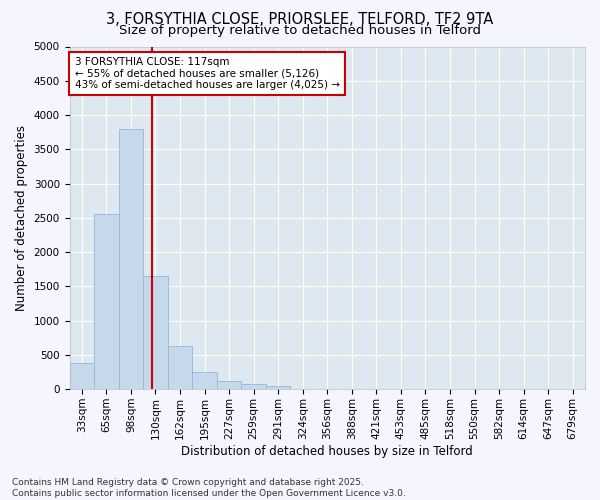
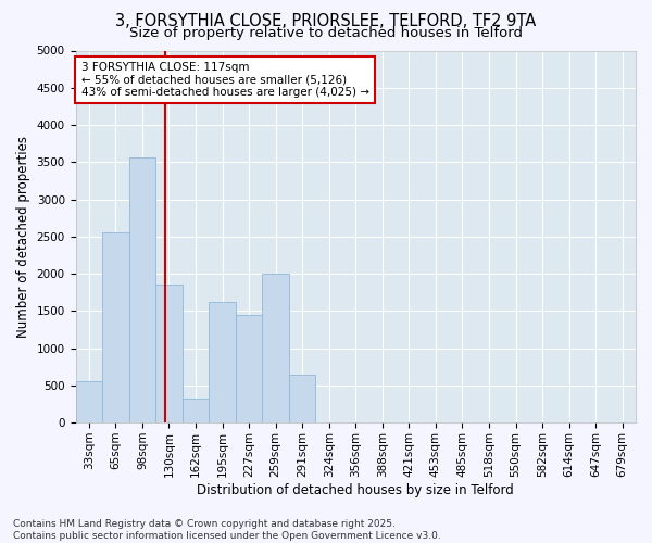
33sqm: 380 -> 560
98sqm: 3800 -> 3560
130sqm: 1650 -> 1860
162sqm: 620 -> 320
195sqm: 250 -> 1620
227sqm: 120 -> 1440
259sqm: 80 -> 2000
291sqm: 50 -> 640
